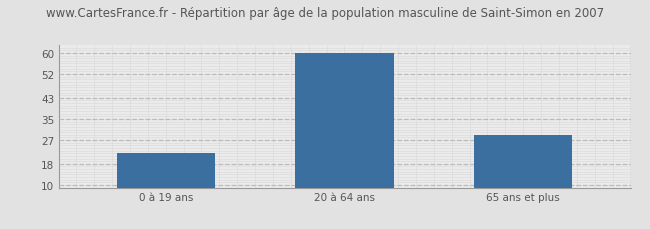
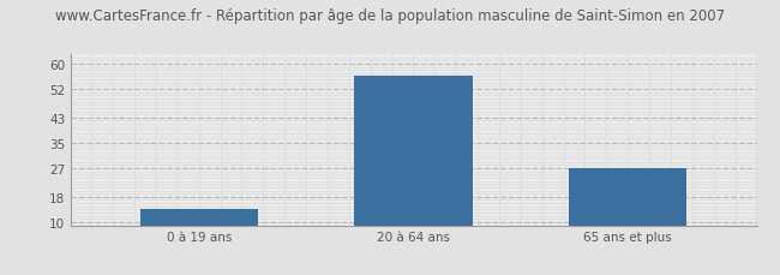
0 à 19 ans: 22 -> 14
20 à 64 ans: 60 -> 56
65 ans et plus: 29 -> 27
